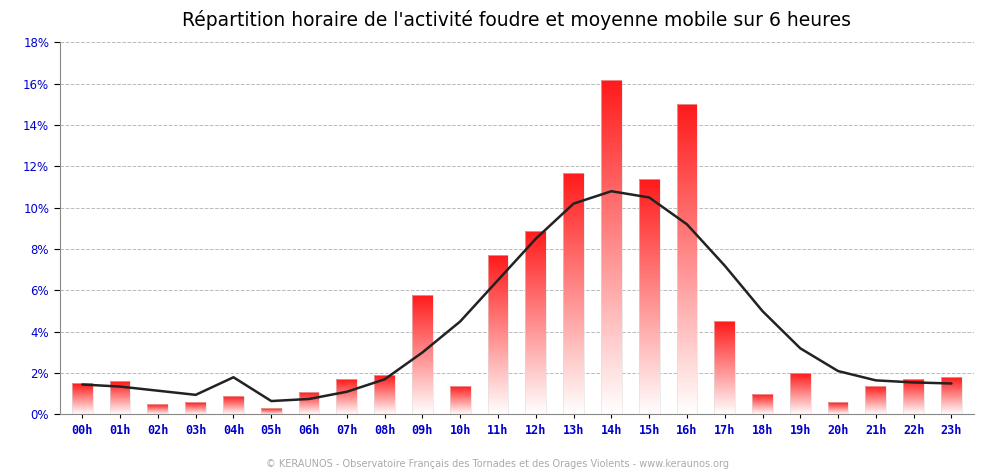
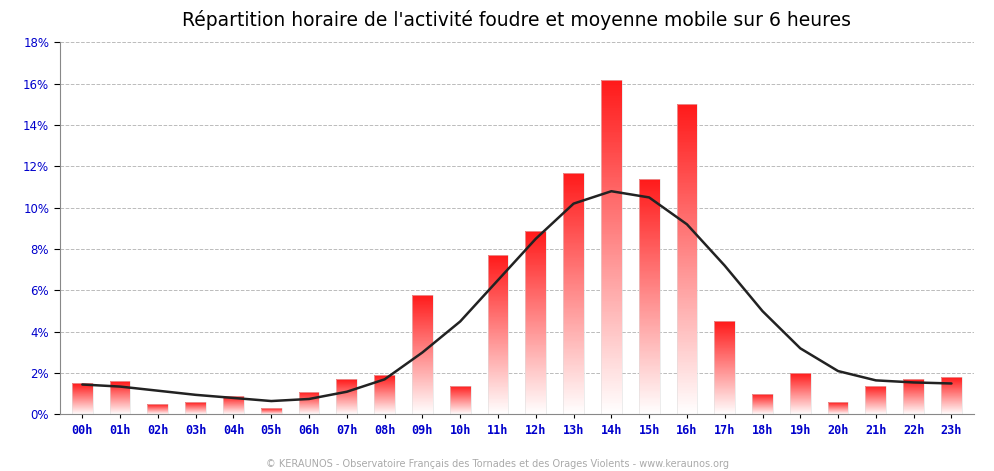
04h: 1.80% -> 0.80%
